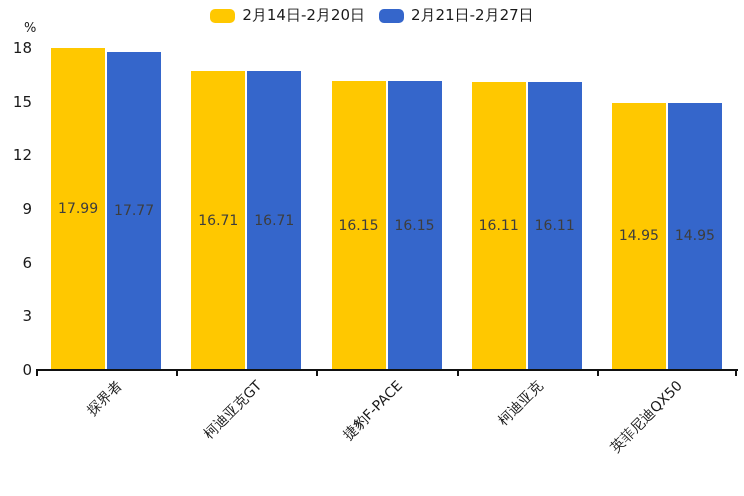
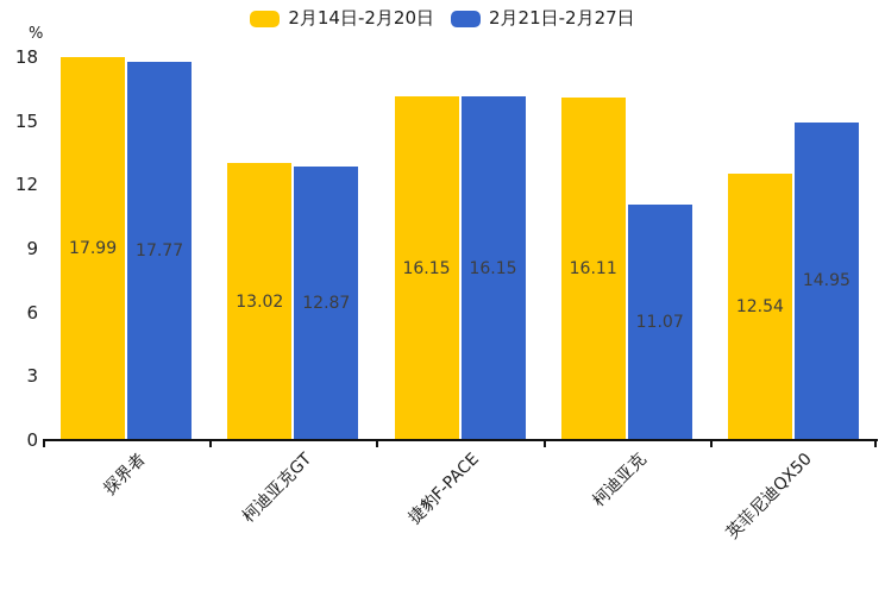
2月14日-2月20日/柯迪亚克GT: 16.71 -> 13.02
2月21日-2月27日/柯迪亚克GT: 16.71 -> 12.87
2月21日-2月27日/柯迪亚克: 16.11 -> 11.07
2月14日-2月20日/英菲尼迪QX50: 14.95 -> 12.54
